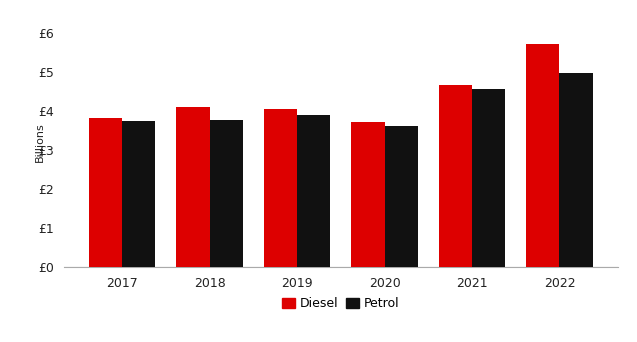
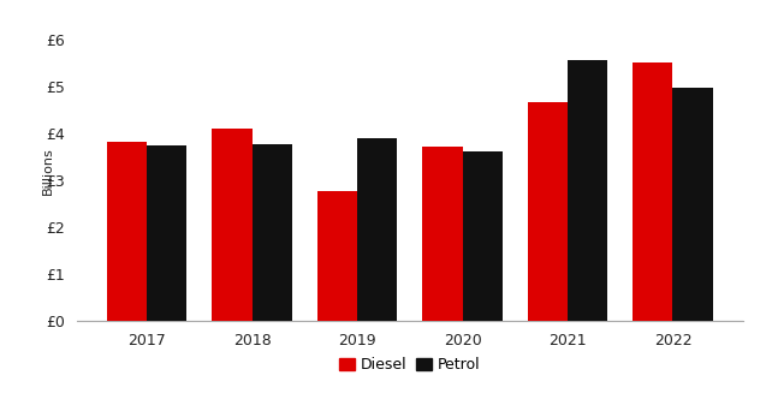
Diesel/2019: £4.04 -> £2.75
Petrol/2021: £4.55 -> £5.55
Diesel/2022: £5.72 -> £5.50
